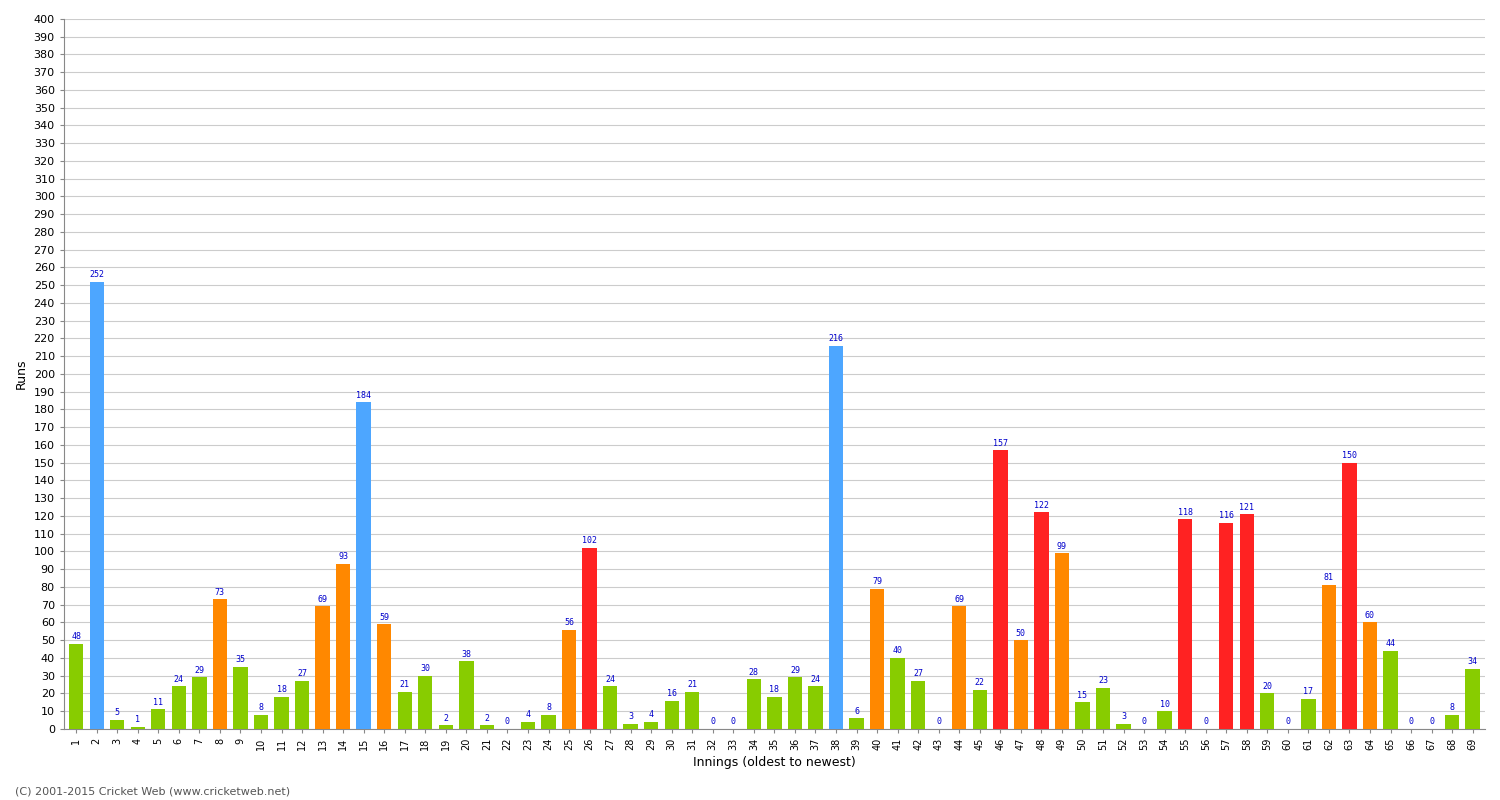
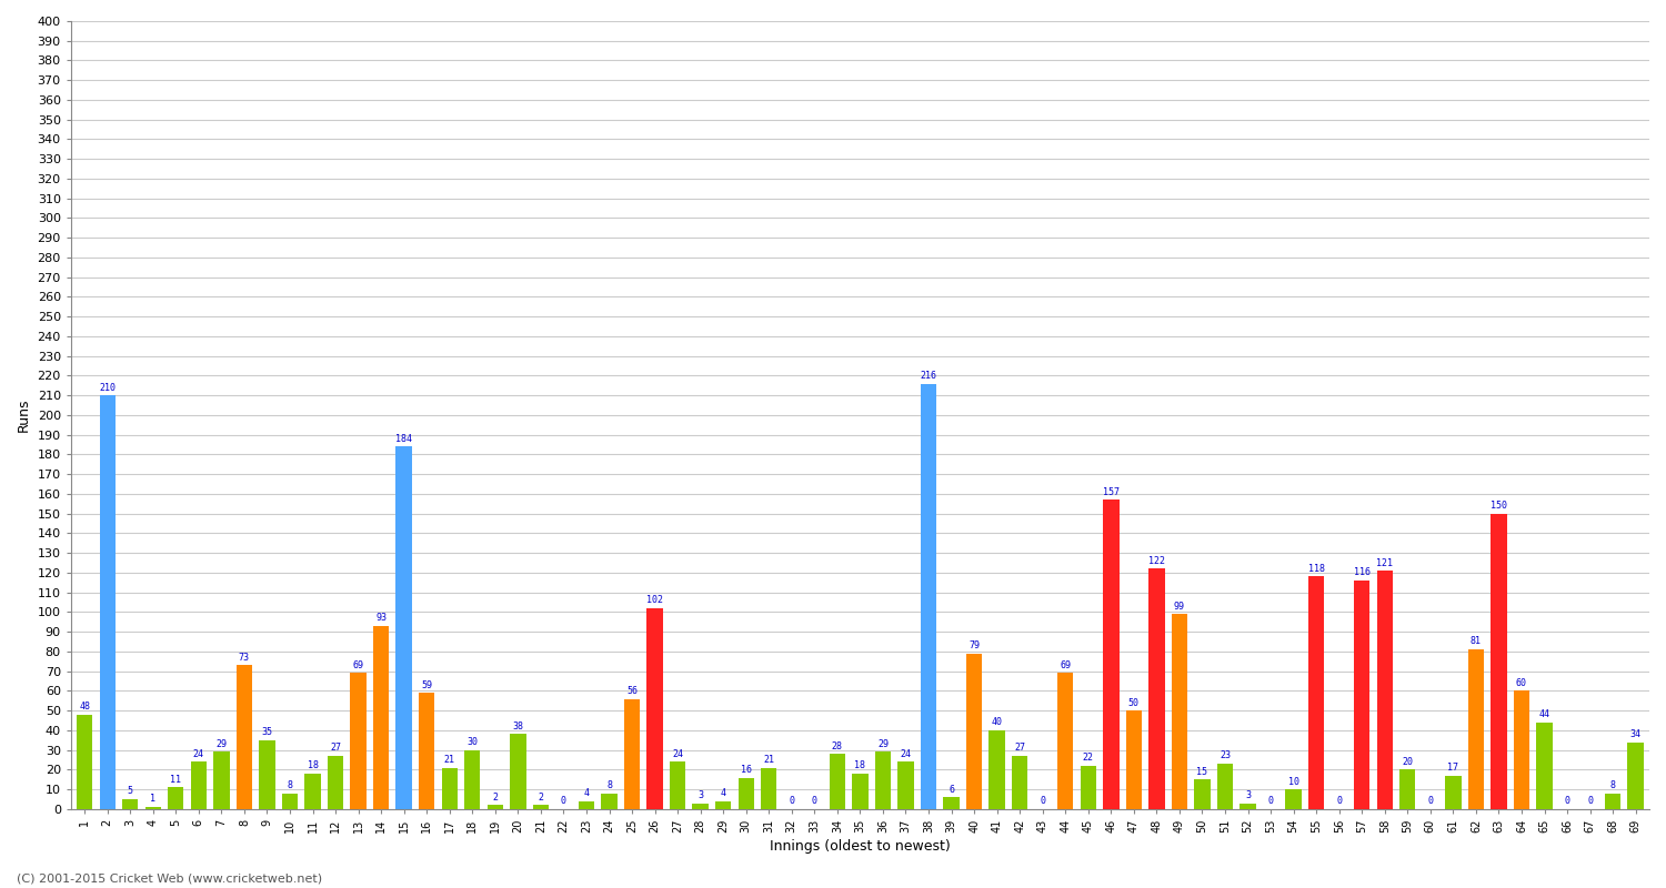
2: 252 -> 210
